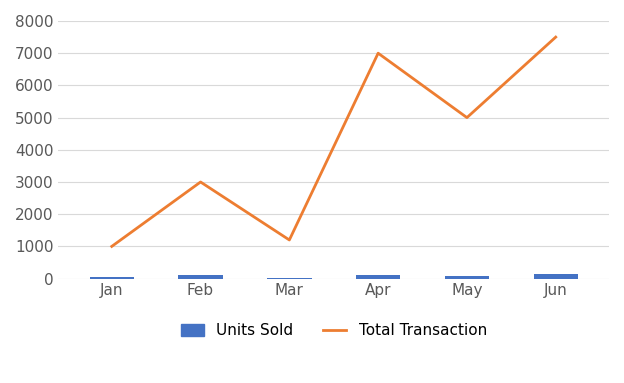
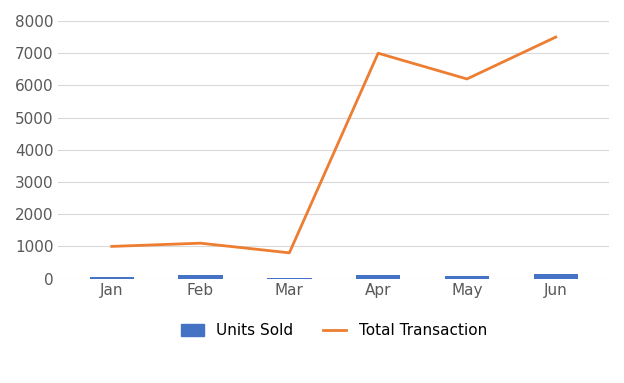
Total Transaction/Feb: 3000 -> 1100
Total Transaction/Mar: 1200 -> 800
Total Transaction/May: 5000 -> 6200
